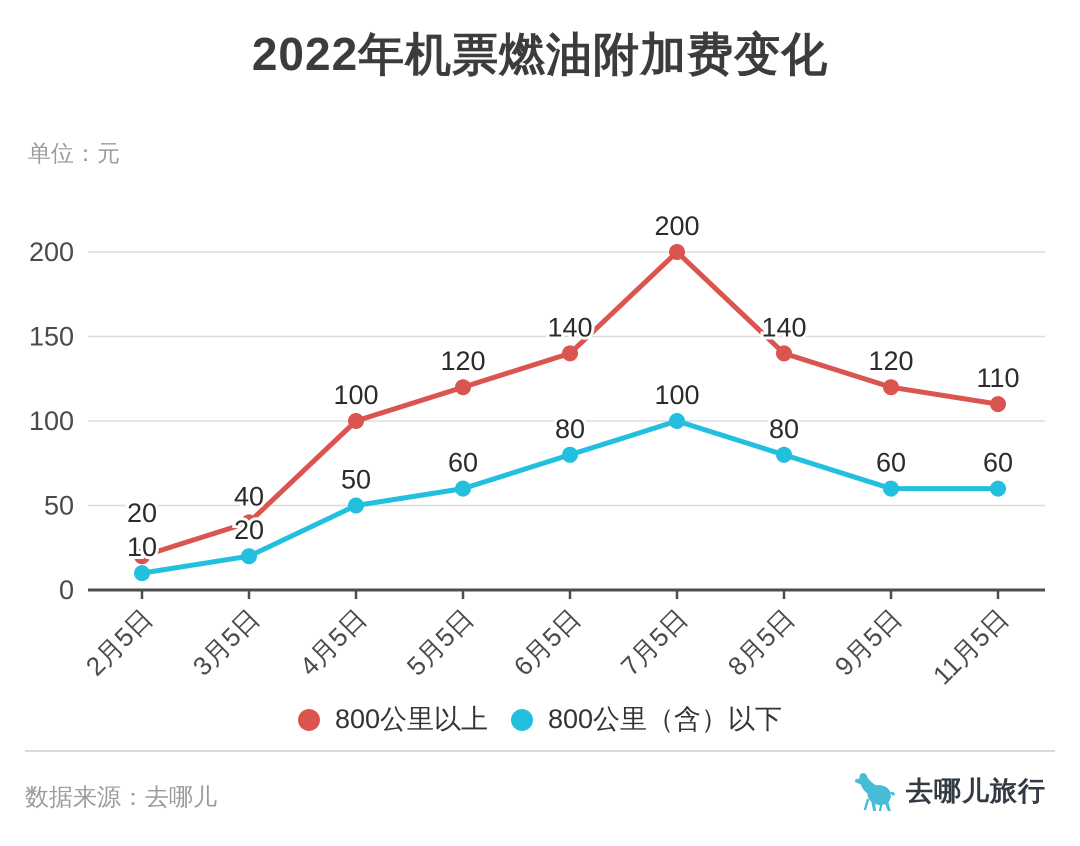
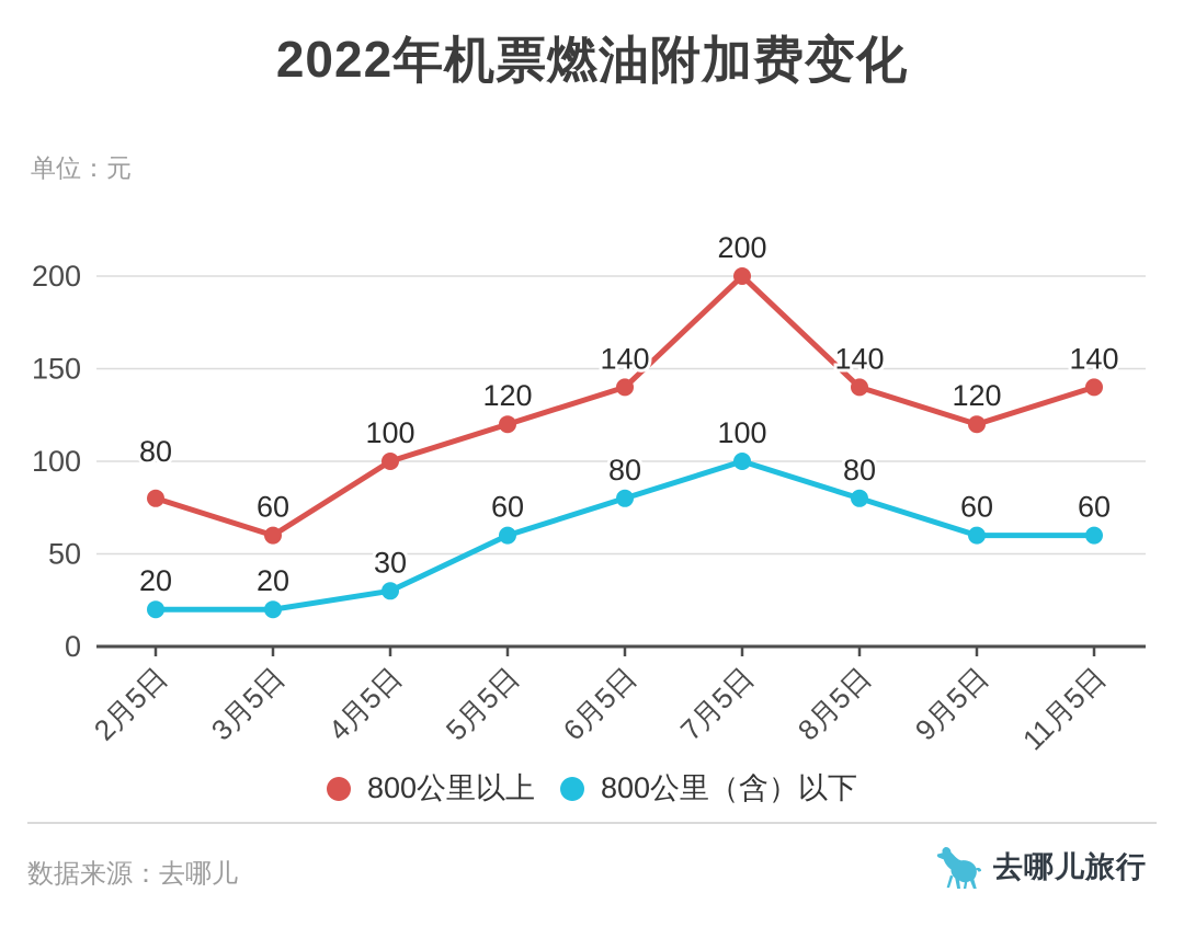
800公里以上/2月5日: 20 -> 80
800公里（含）以下/2月5日: 10 -> 20
800公里以上/3月5日: 40 -> 60
800公里（含）以下/4月5日: 50 -> 30
800公里以上/11月5日: 110 -> 140
